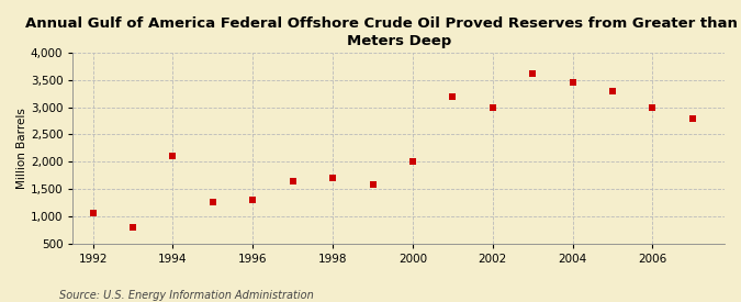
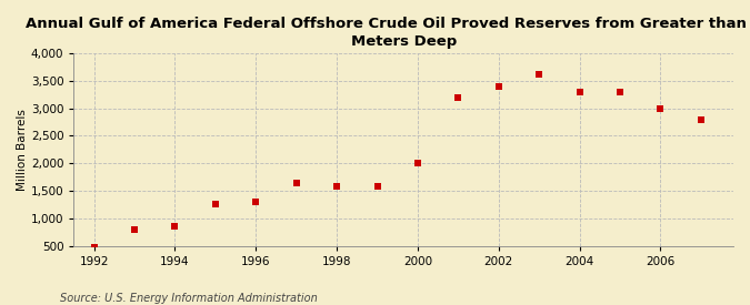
1992: 1,050 -> 480
1994: 2,100 -> 850
1998: 1,700 -> 1,590
2002: 3,000 -> 3,390
2004: 3,450 -> 3,300
